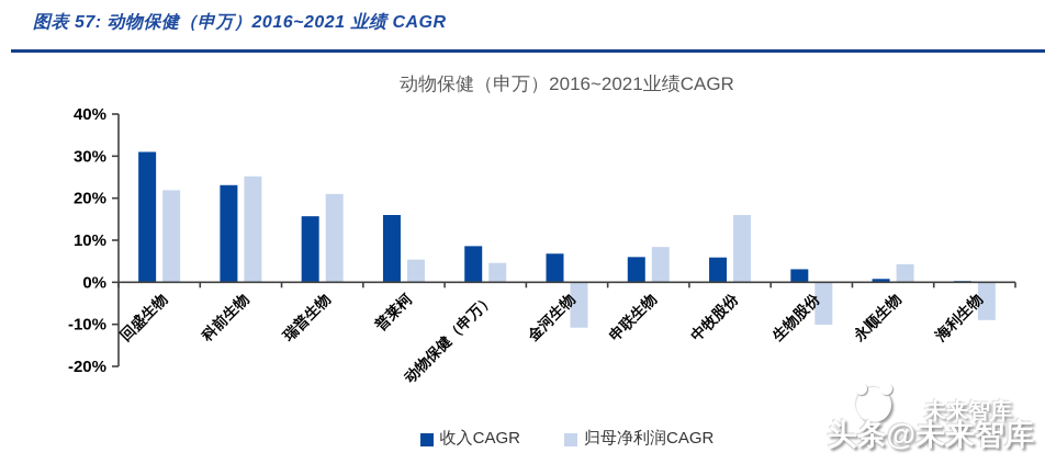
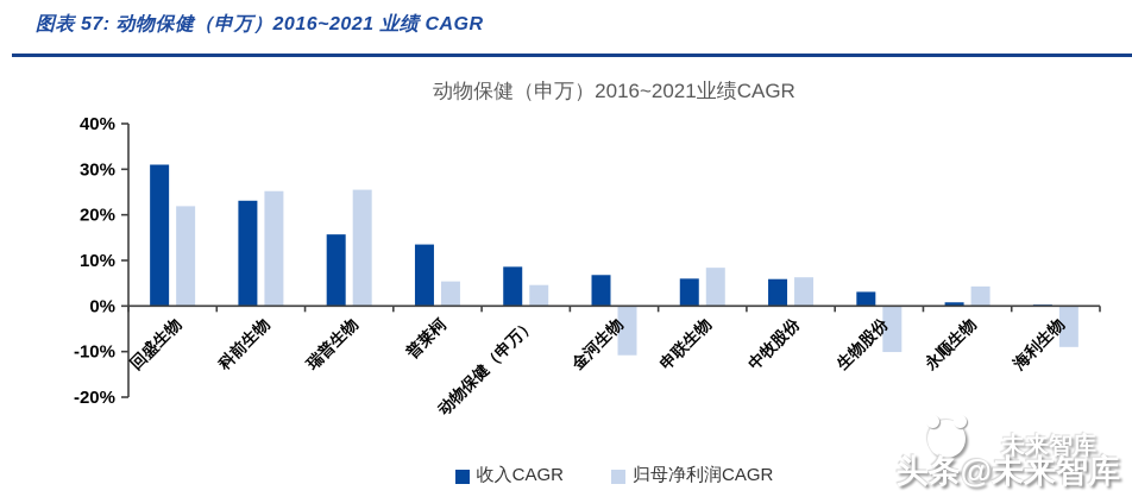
归母净利润CAGR/瑞普生物: 21% -> 26%
收入CAGR/普莱柯: 16% -> 14%
归母净利润CAGR/中牧股份: 16% -> 6%
